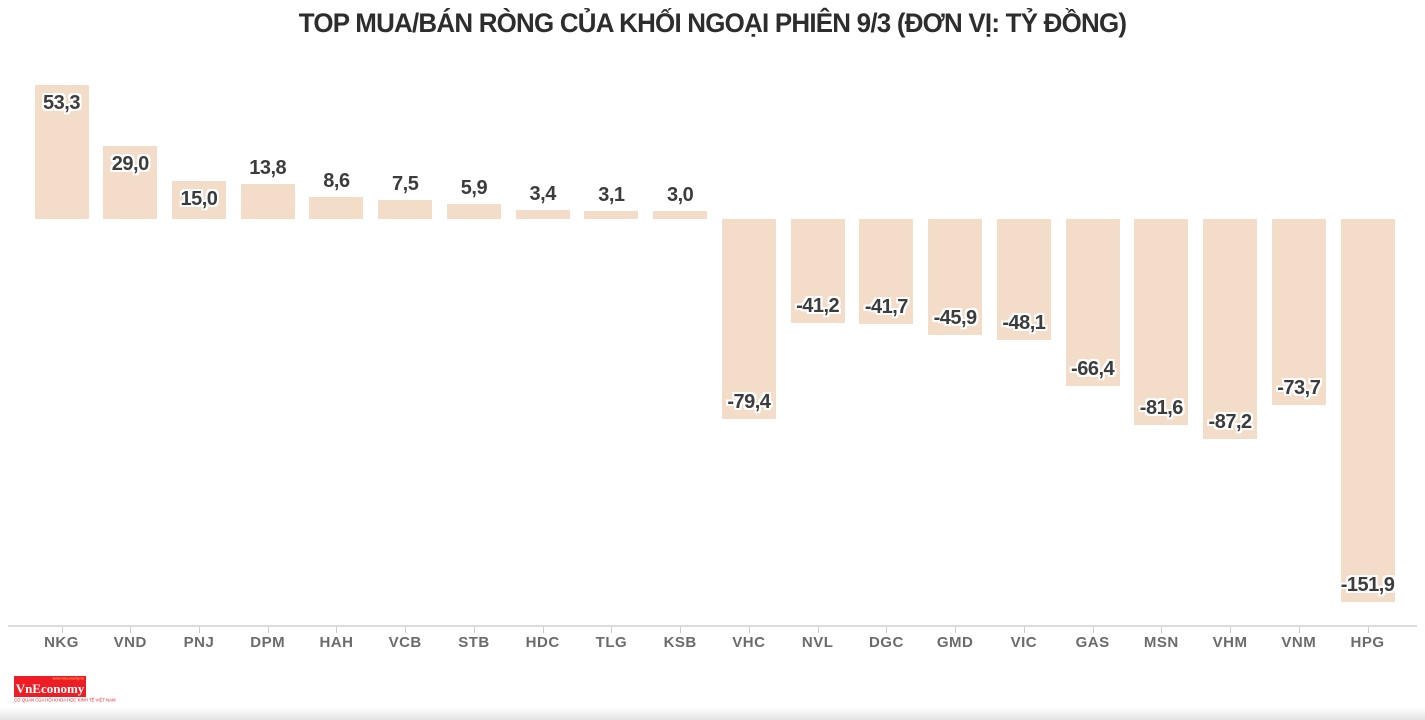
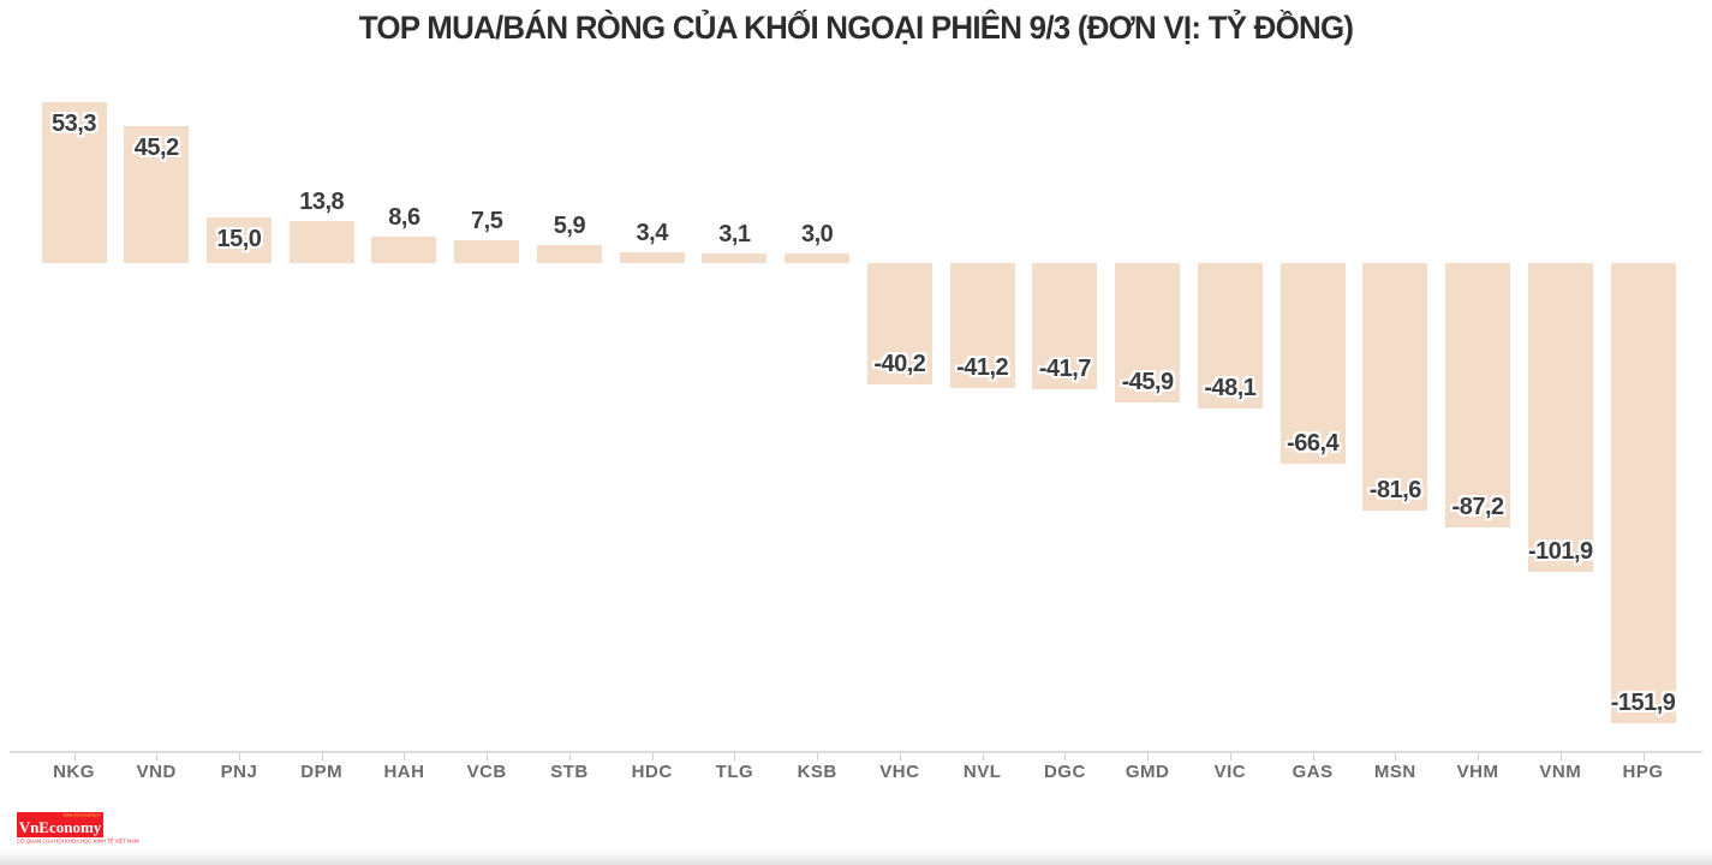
VND: 29,0 -> 45,2
VHC: -79,4 -> -40,2
VNM: -73,7 -> -101,9
